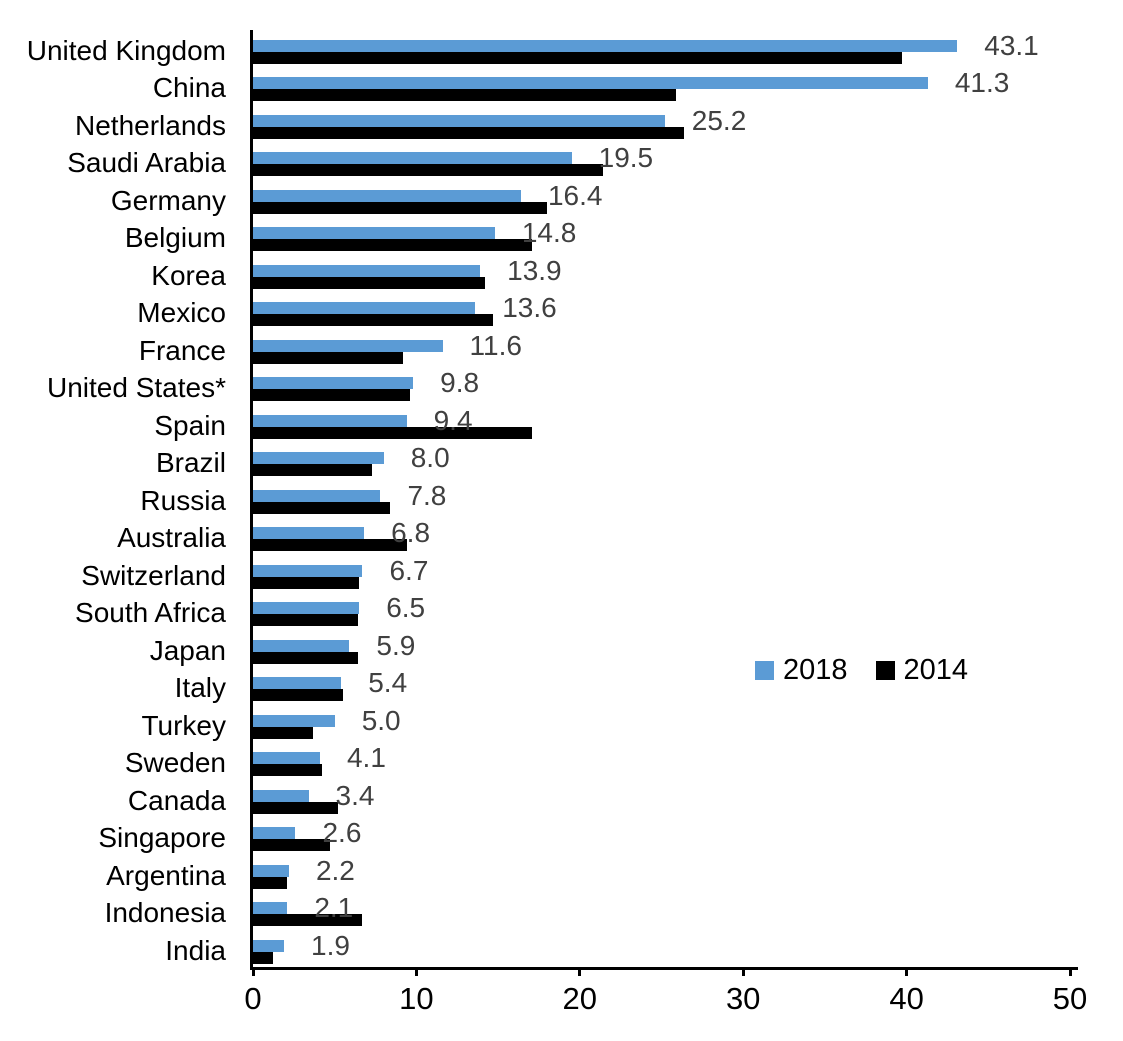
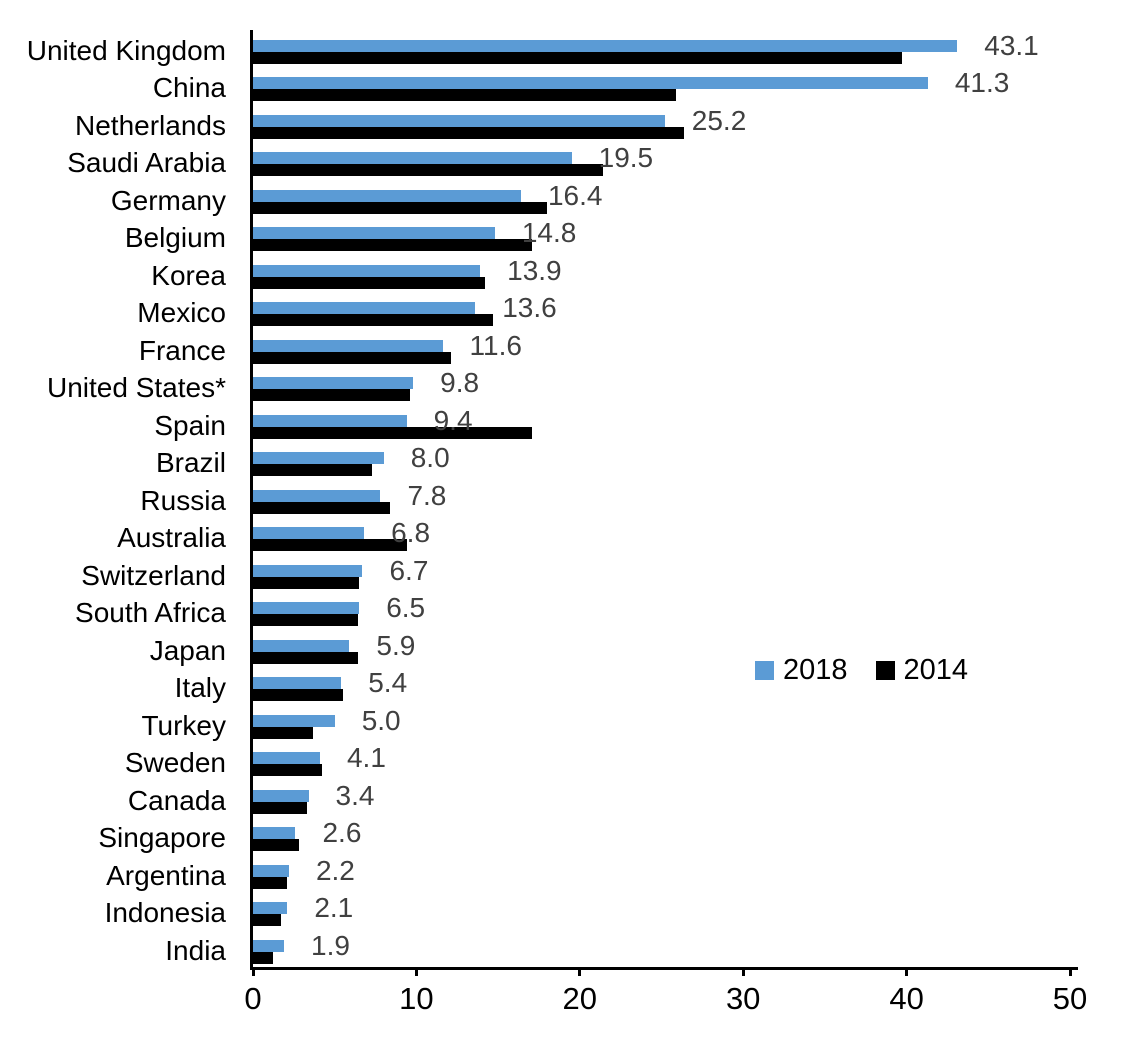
2014/France: 9.2 -> 12.1
2014/Canada: 5.2 -> 3.3
2014/Singapore: 4.7 -> 2.8
2014/Indonesia: 6.7 -> 1.7
